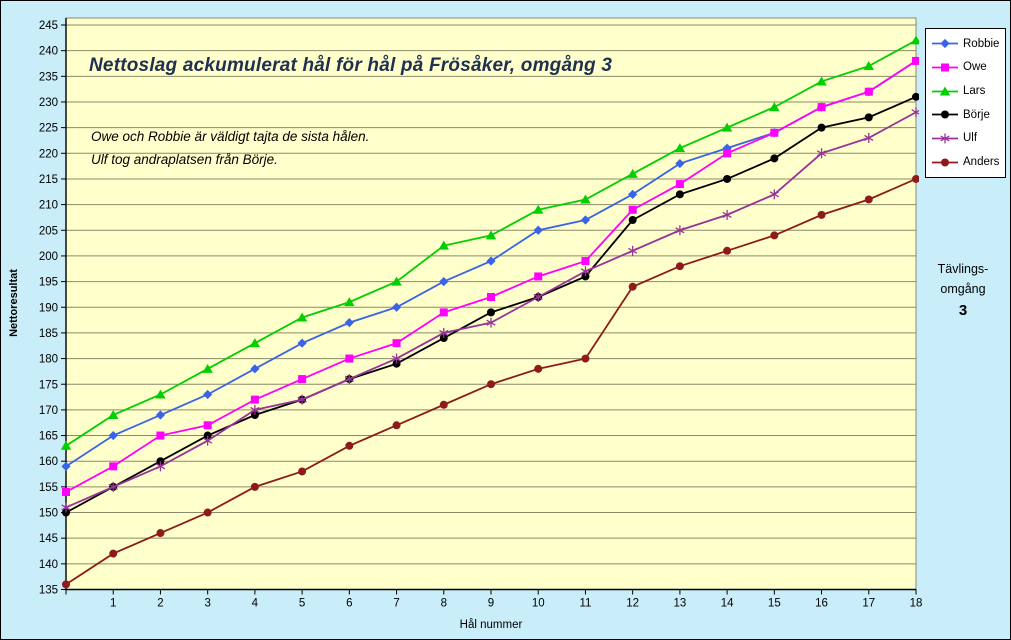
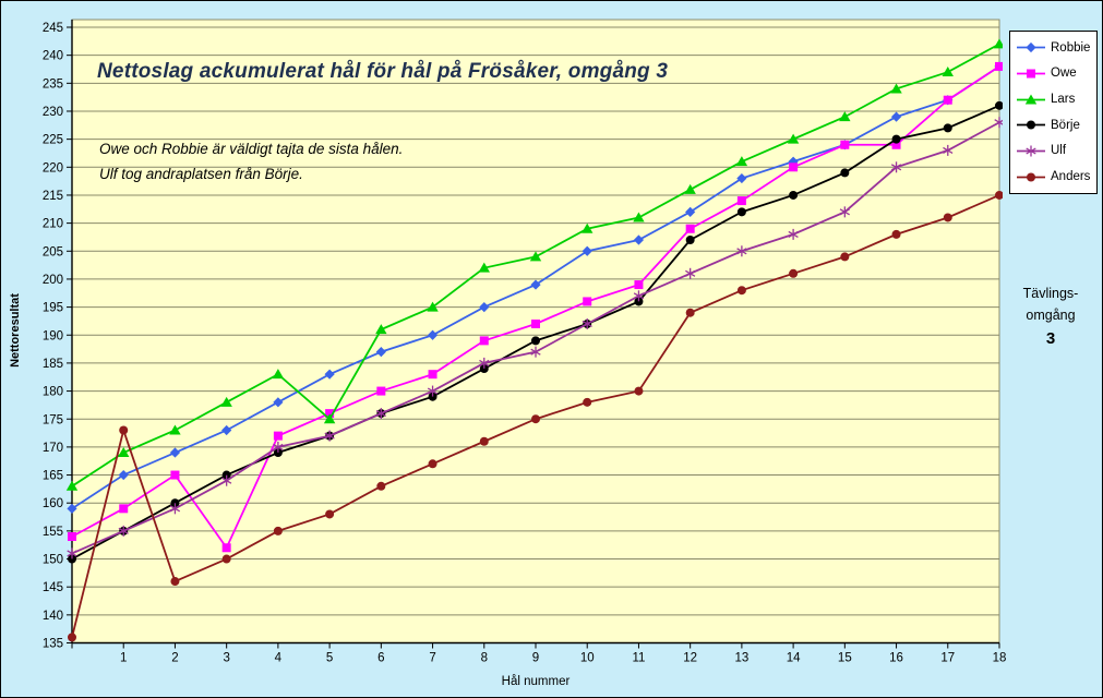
Anders/1: 142 -> 173
Owe/3: 167 -> 152
Lars/5: 188 -> 175
Owe/16: 229 -> 224
